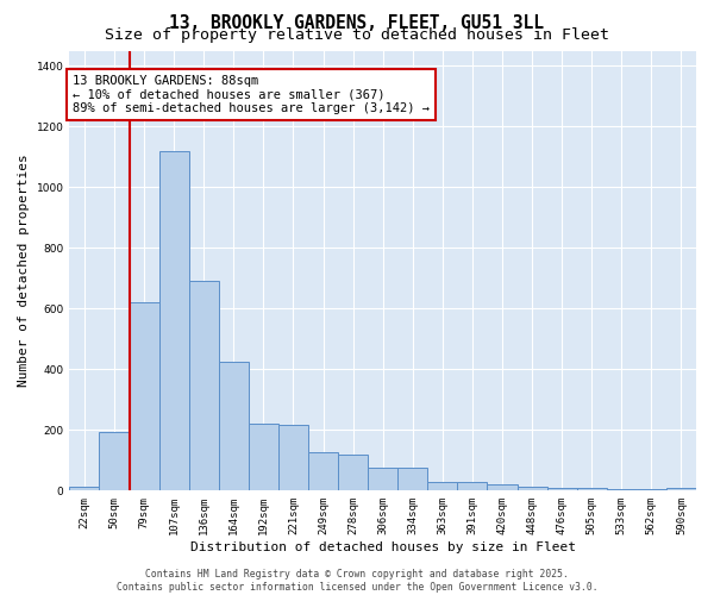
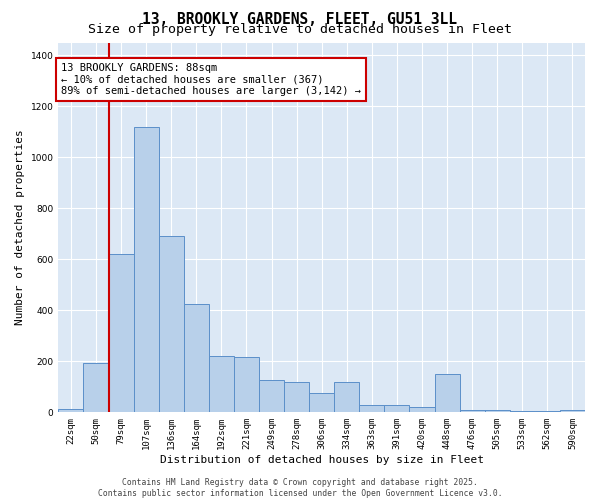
334sqm: 75 -> 120
448sqm: 15 -> 150
